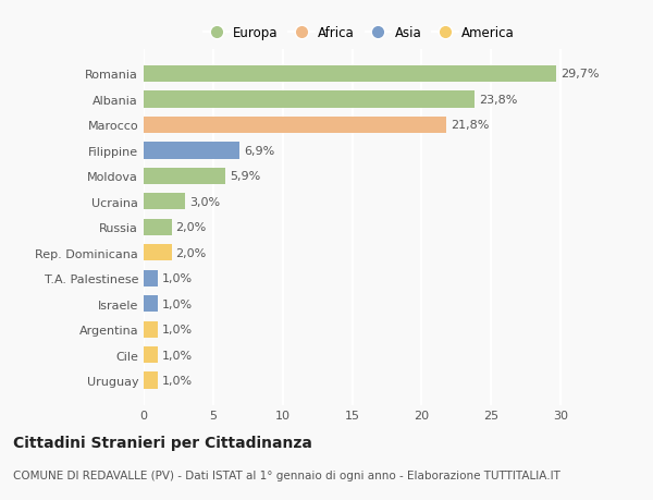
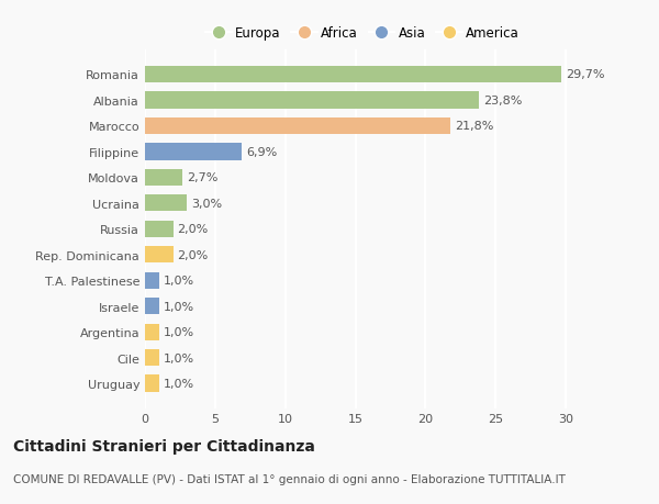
Moldova: 5,9% -> 2,7%
